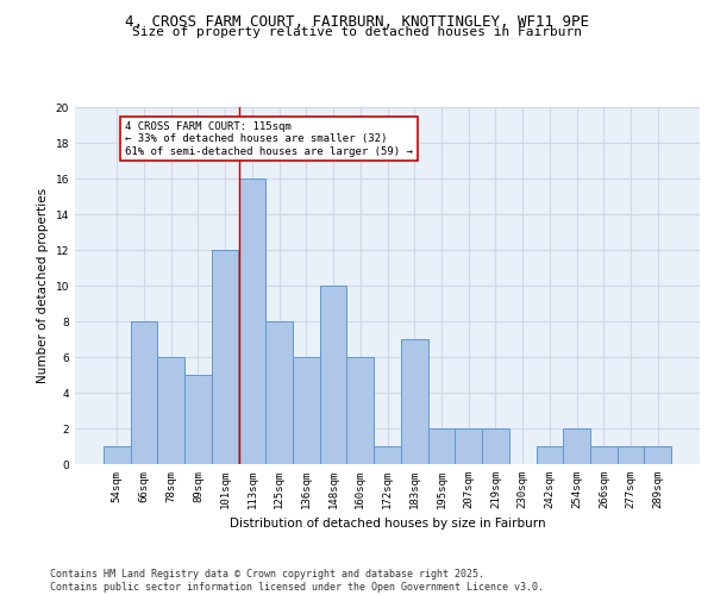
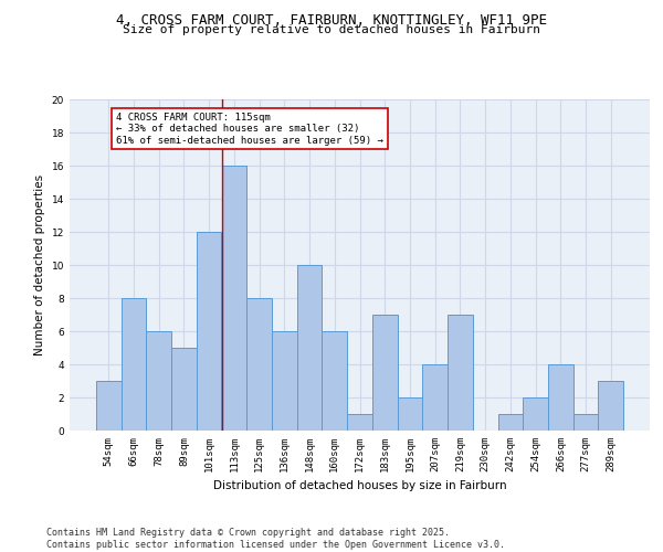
54sqm: 1 -> 3
207sqm: 2 -> 4
219sqm: 2 -> 7
266sqm: 1 -> 4
289sqm: 1 -> 3
